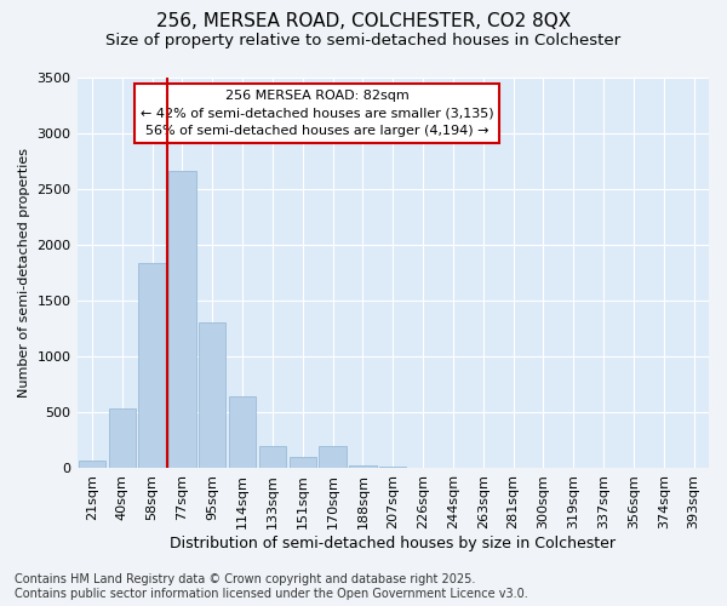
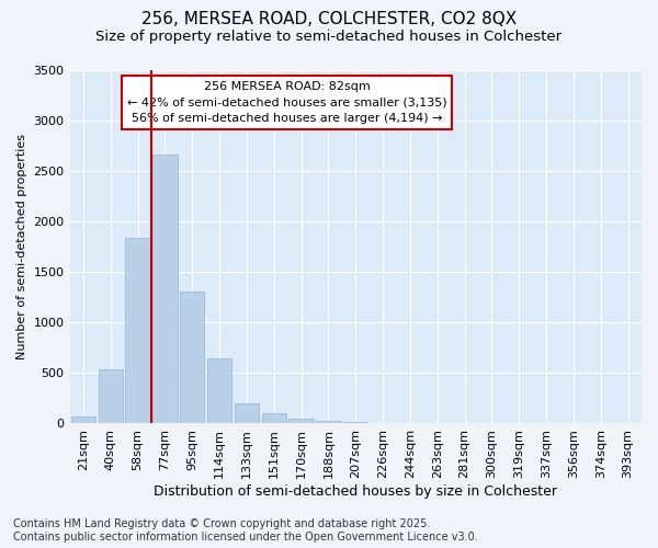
170sqm: 200 -> 50
